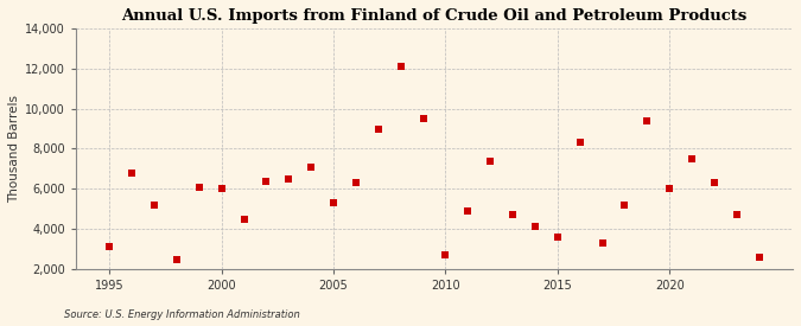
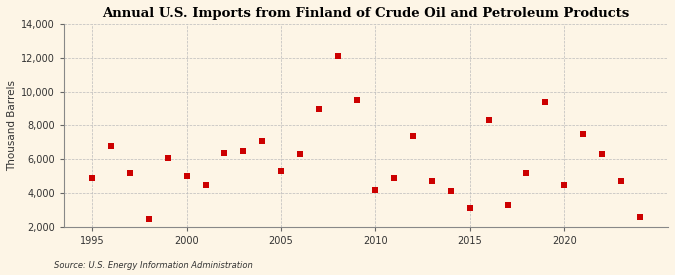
1995: 3,100 -> 4,900
2000: 6,000 -> 5,000
2010: 2,700 -> 4,200
2015: 3,600 -> 3,100
2020: 6,000 -> 4,500
